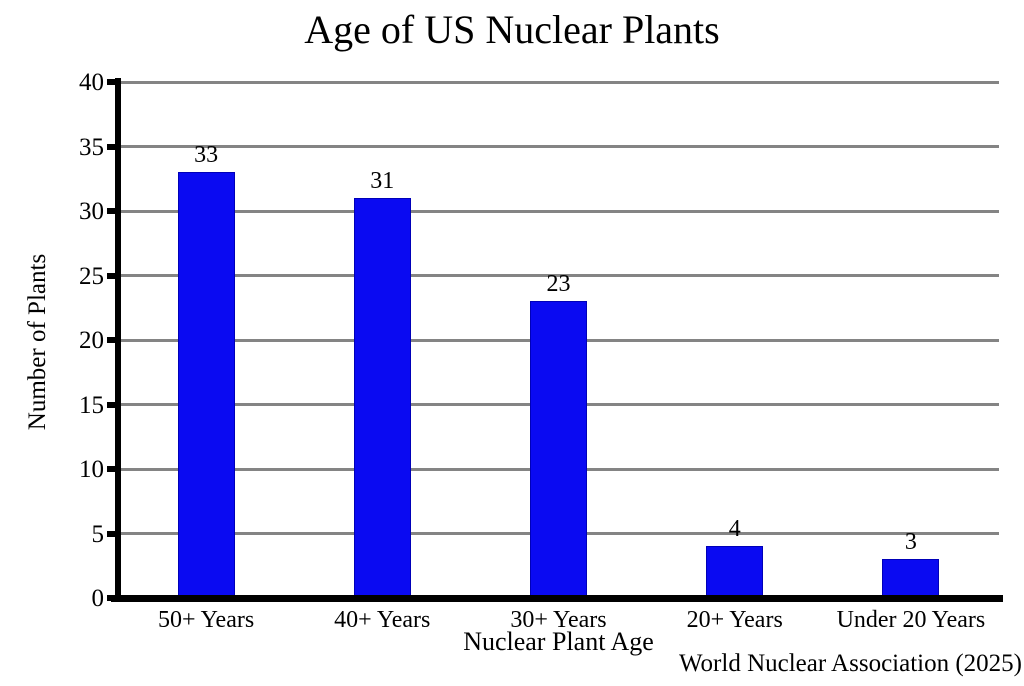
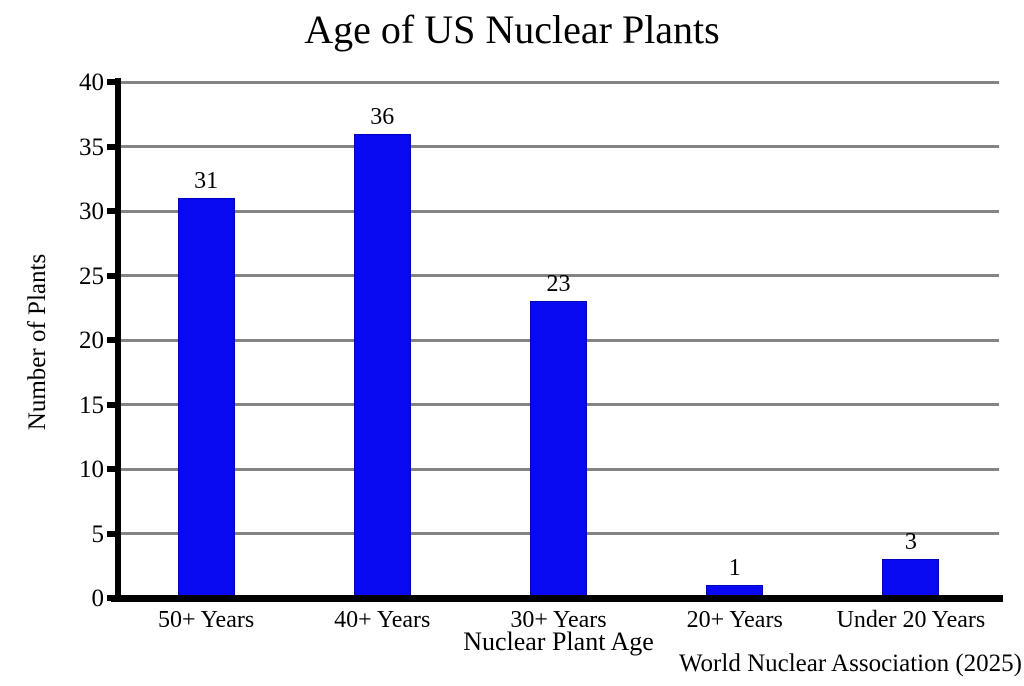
50+ Years: 33 -> 31
40+ Years: 31 -> 36
20+ Years: 4 -> 1
